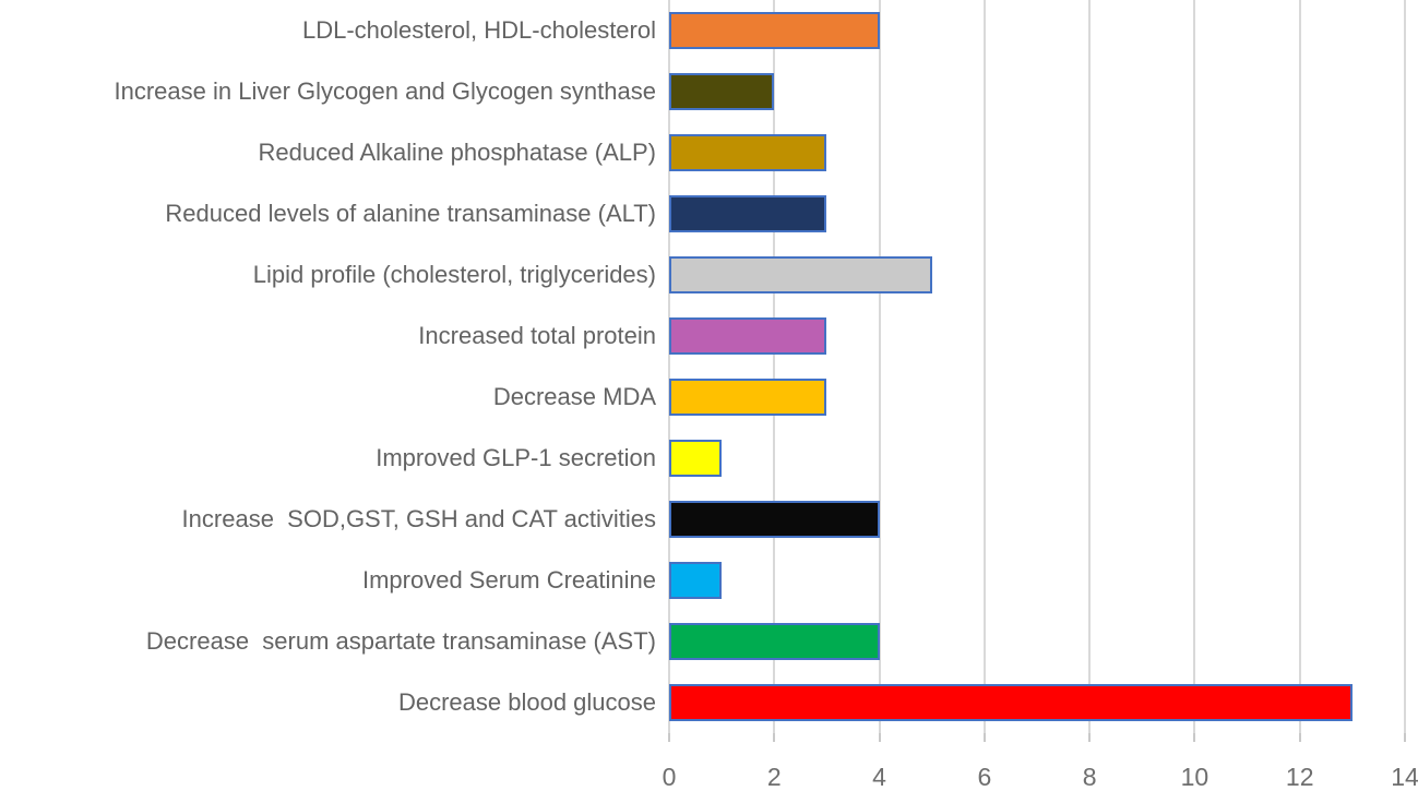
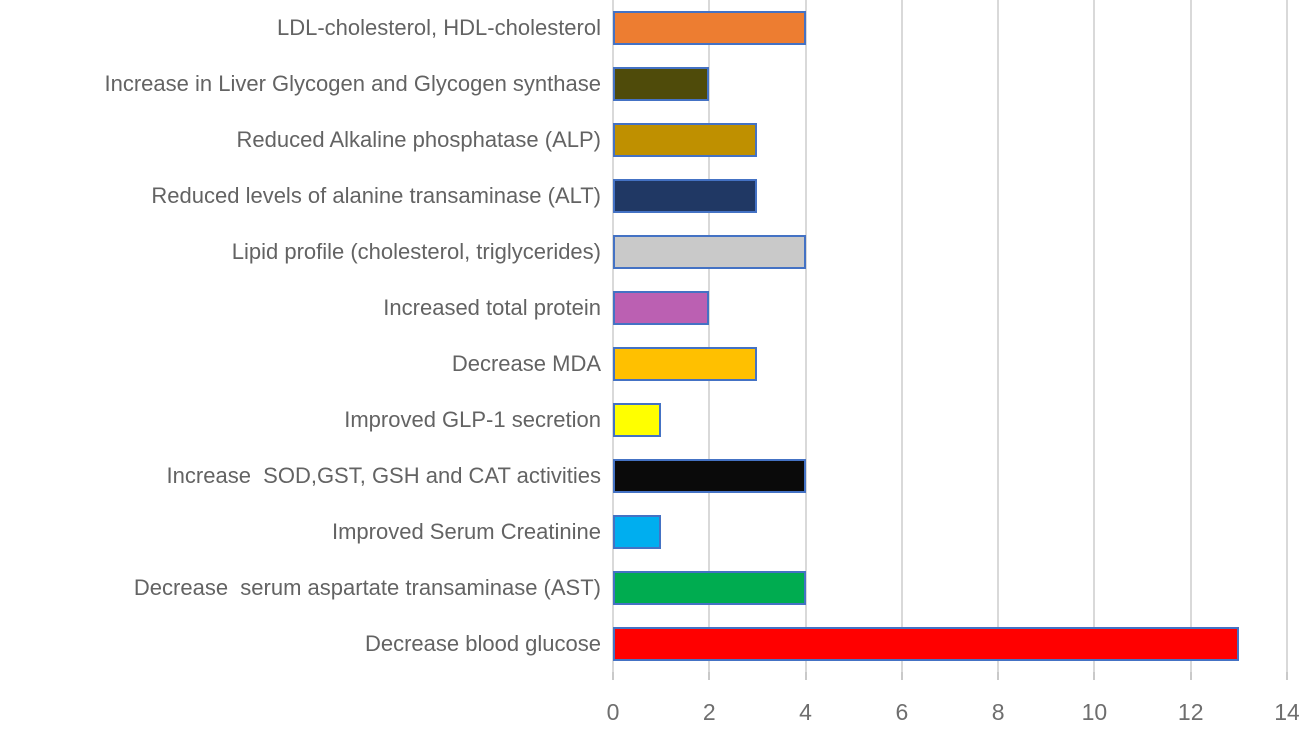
Lipid profile (cholesterol, triglycerides): 5 -> 4
Increased total protein: 3 -> 2
